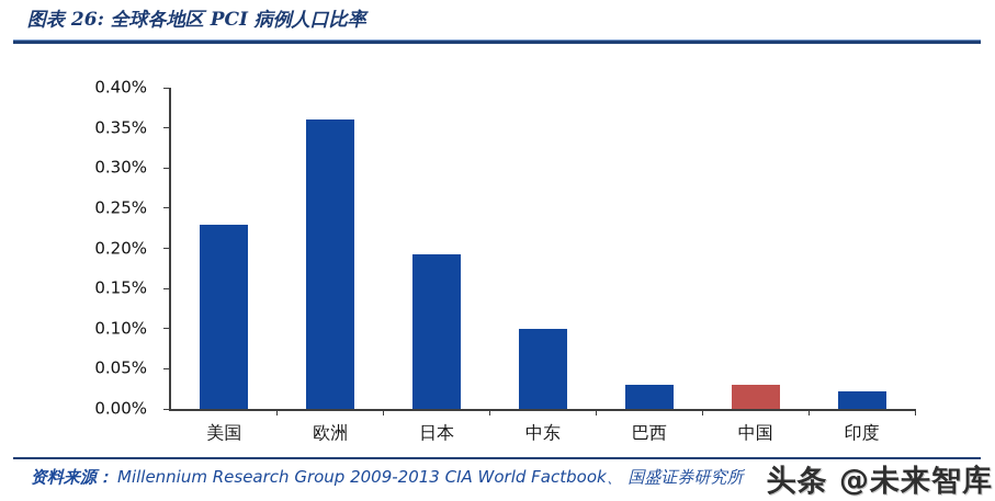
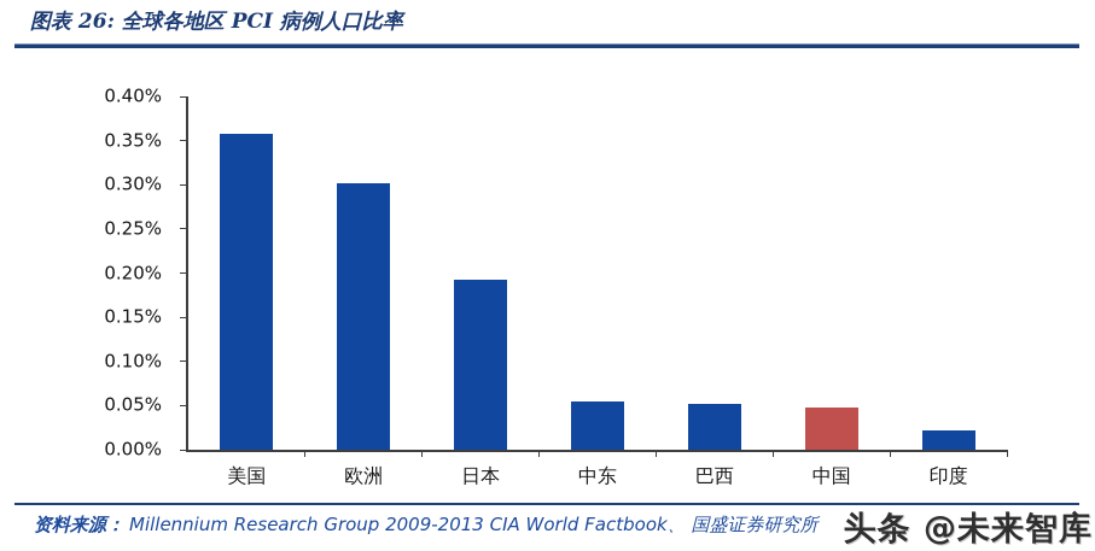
美国: 0.23% -> 0.36%
欧洲: 0.36% -> 0.30%
中东: 0.10% -> 0.05%
巴西: 0.03% -> 0.05%
中国: 0.03% -> 0.05%
